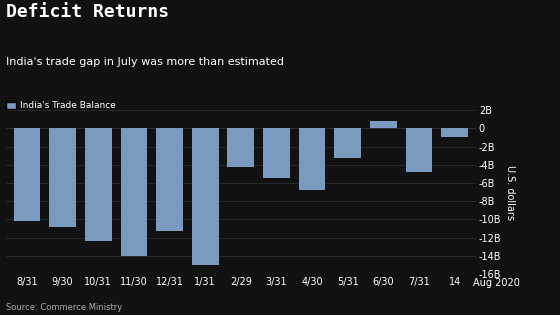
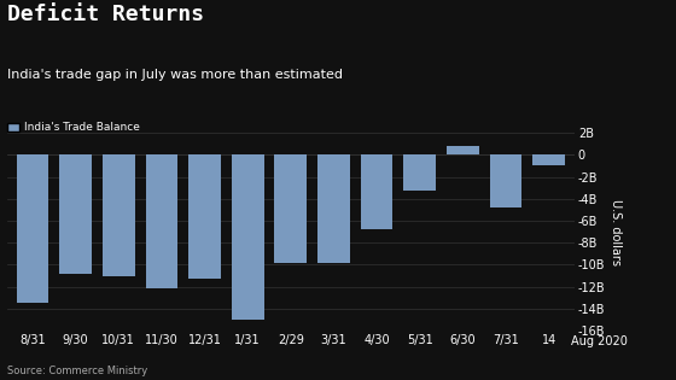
8/31: -10.2B -> -13.5B
10/31: -12.4B -> -11.0B
11/30: -14.0B -> -12.1B
2/29: -4.2B -> -9.8B
3/31: -5.4B -> -9.8B
